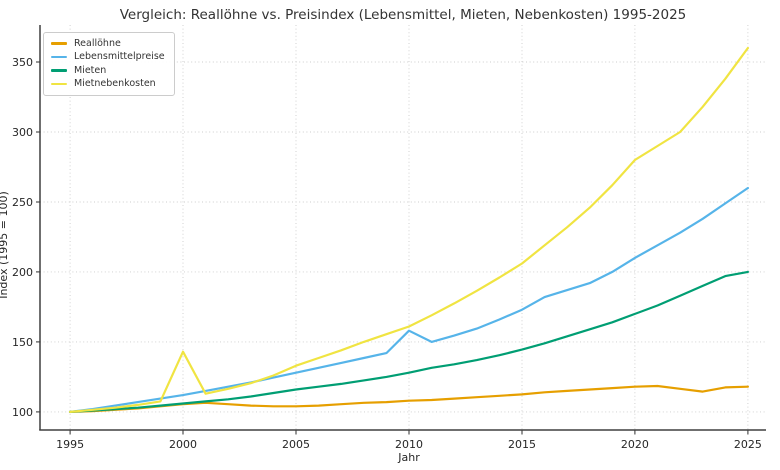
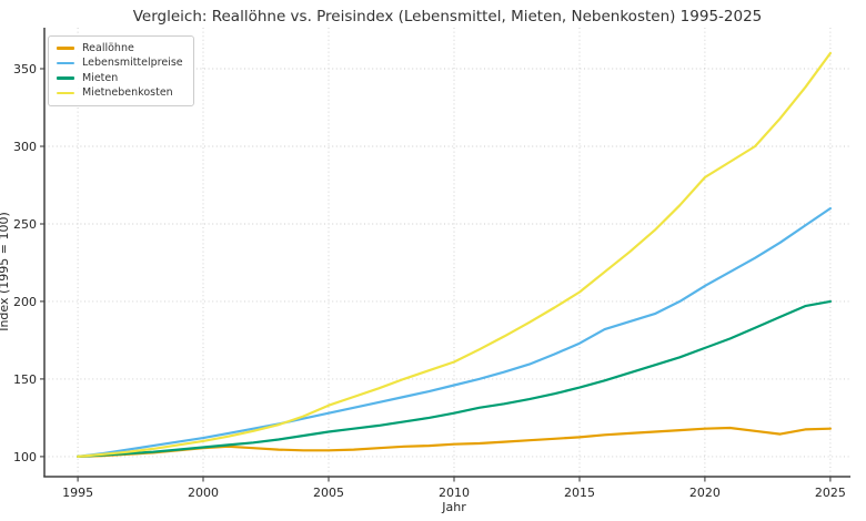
Mietnebenkosten/2000: 143 -> 110
Lebensmittelpreise/2010: 158 -> 146
